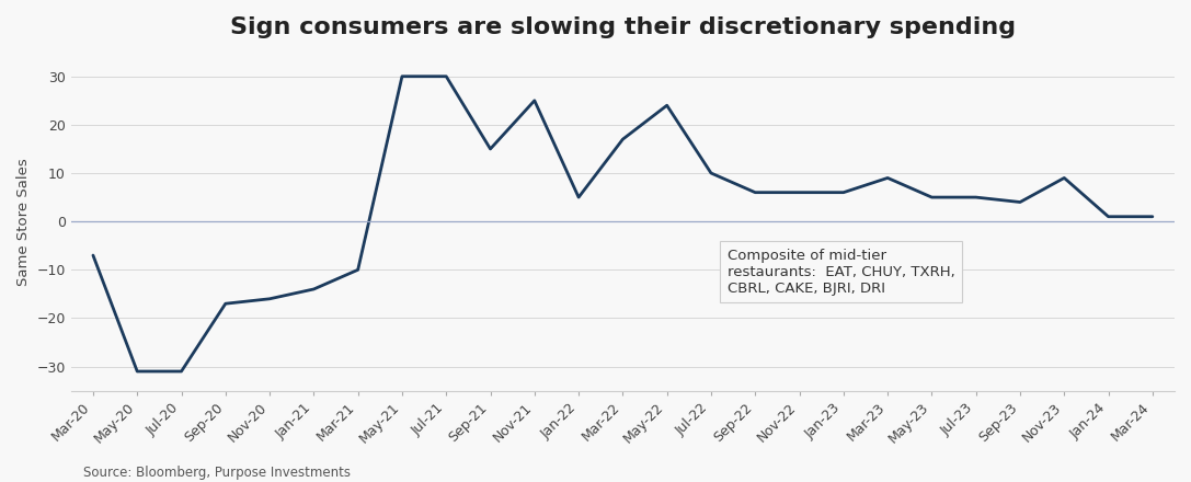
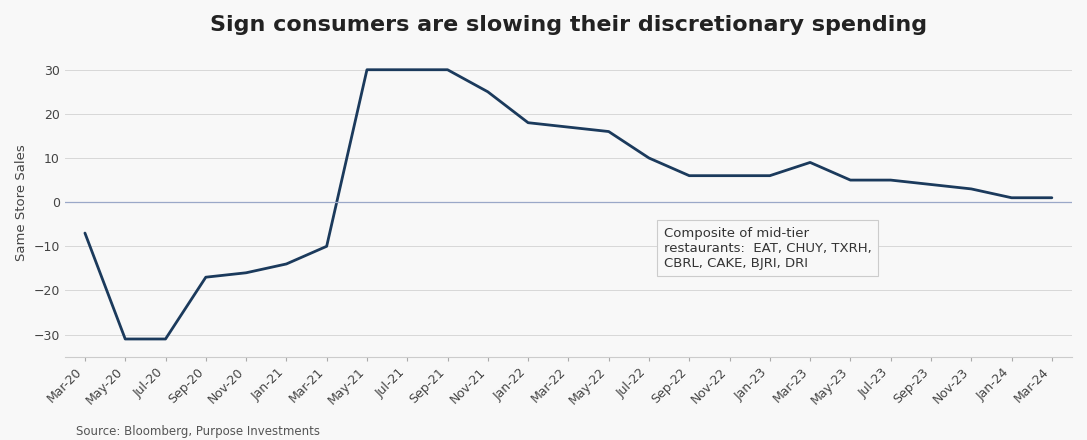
Sep-21: 15 -> 30
Jan-22: 5 -> 18
May-22: 24 -> 16
Nov-23: 9 -> 3
